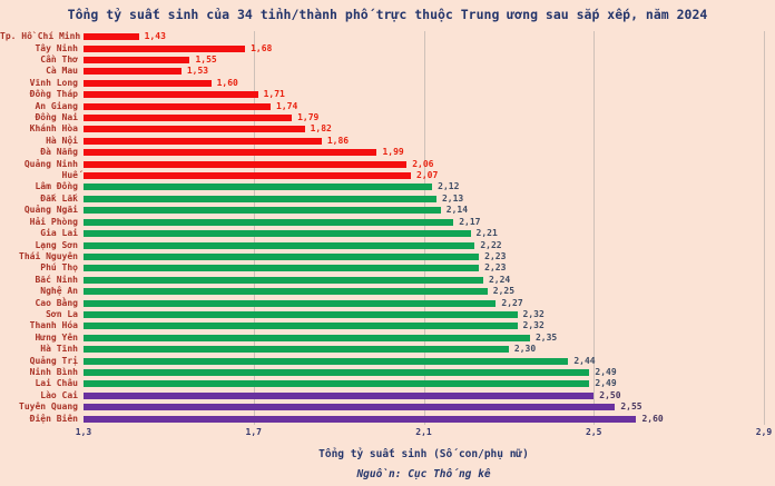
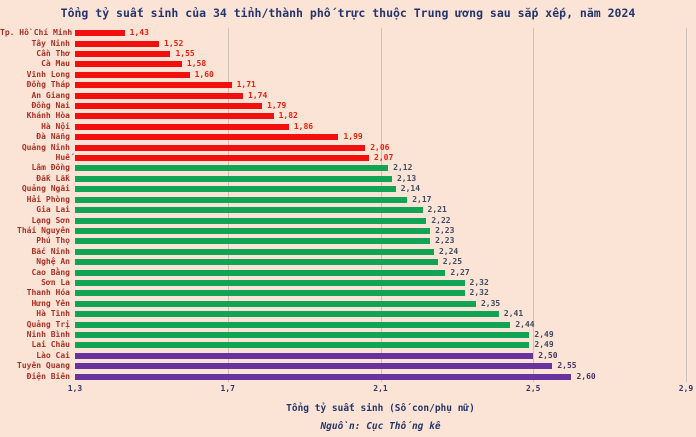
Tây Ninh: 1,68 -> 1,52
Cà Mau: 1,53 -> 1,58
Hà Tĩnh: 2,30 -> 2,41
